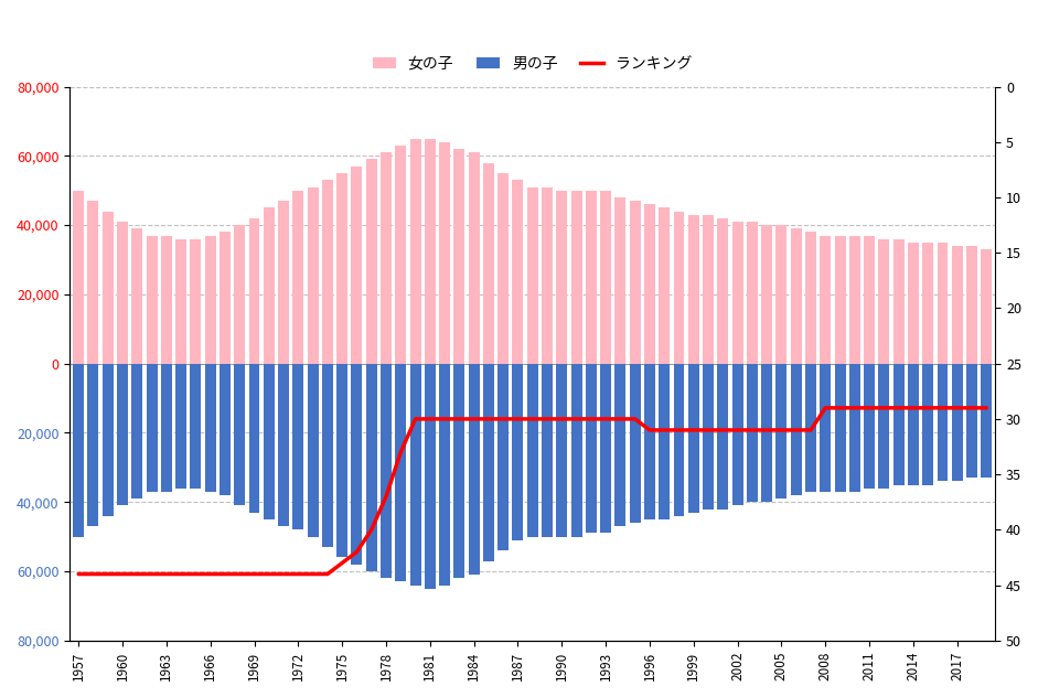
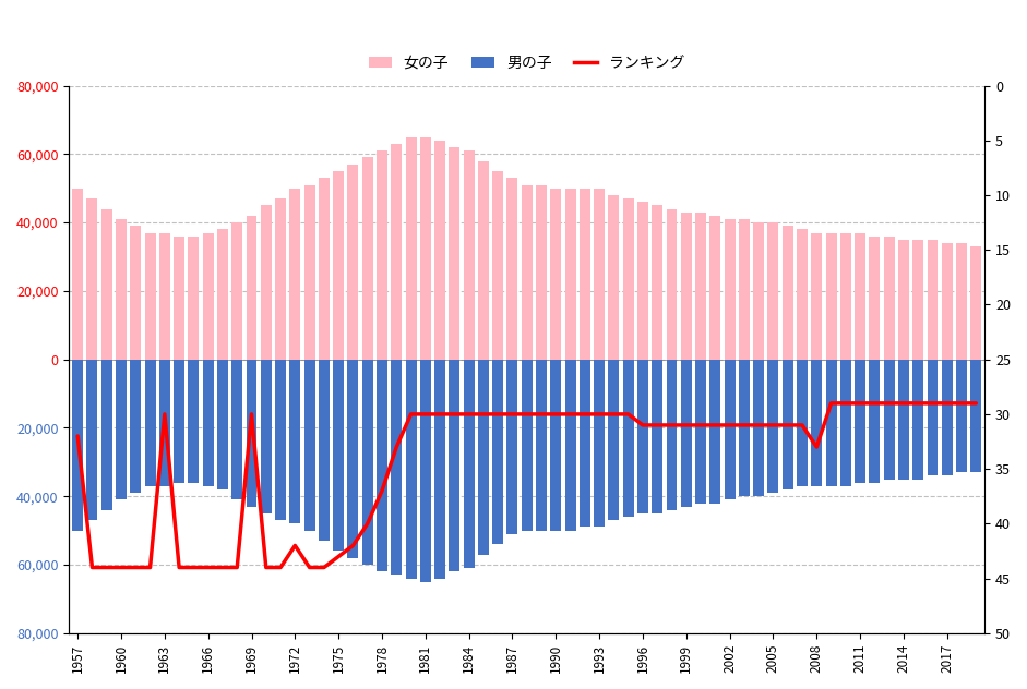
ランキング/1957: 44 -> 32
ランキング/1963: 44 -> 30
ランキング/1969: 44 -> 30
ランキング/1972: 44 -> 42
ランキング/2008: 29 -> 33
